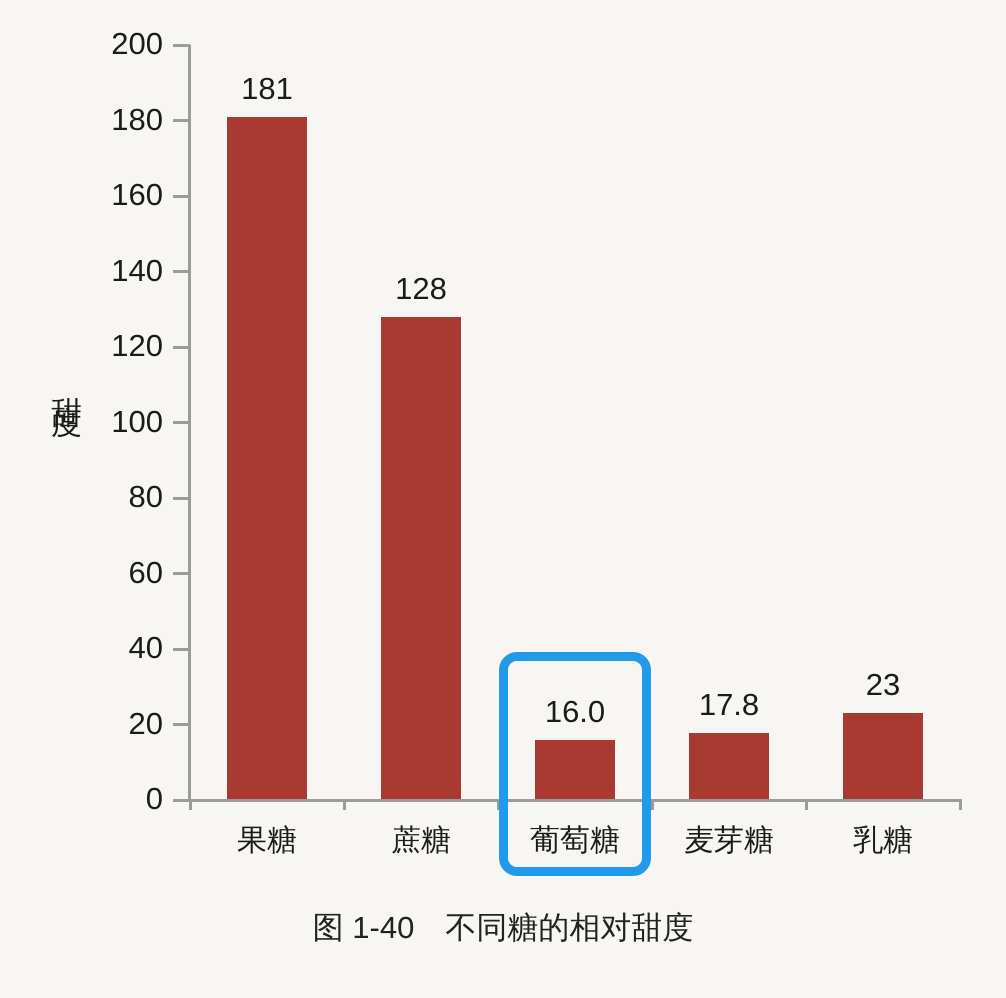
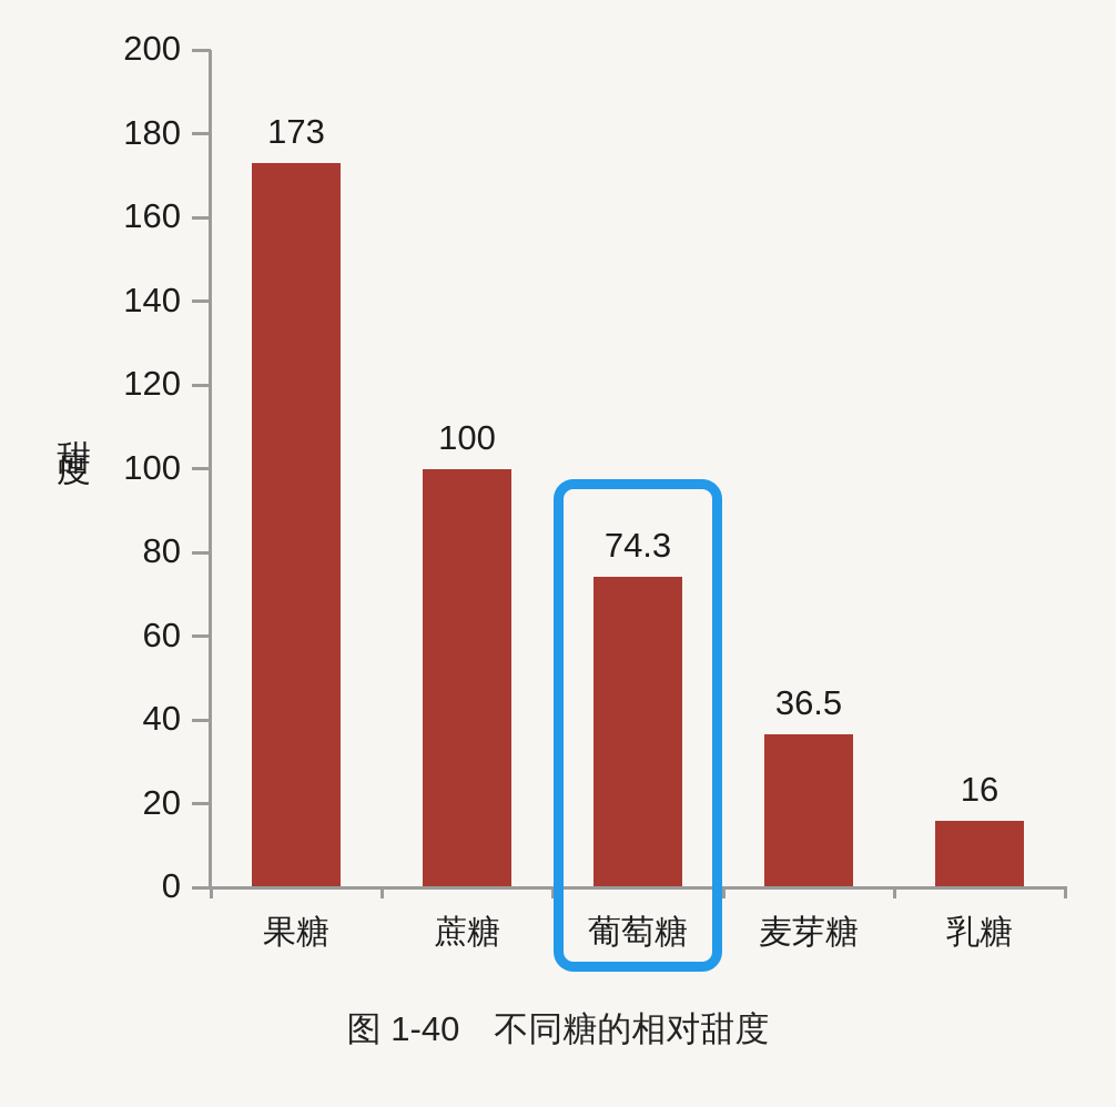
果糖: 181 -> 173
蔗糖: 128 -> 100
葡萄糖: 16.0 -> 74.3
麦芽糖: 17.8 -> 36.5
乳糖: 23 -> 16
